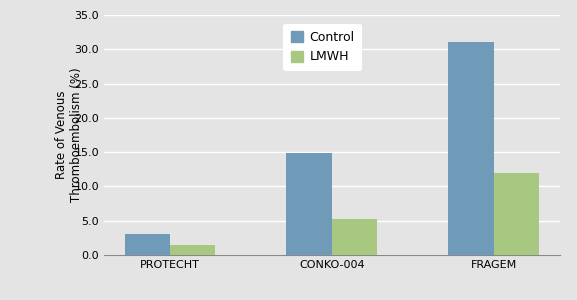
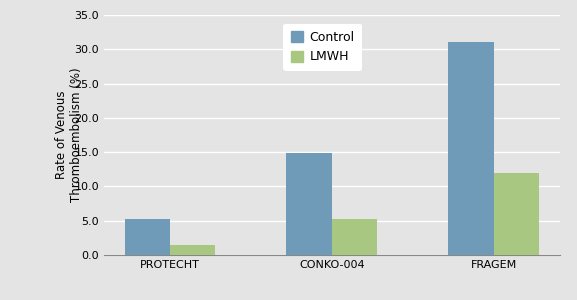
Control/PROTECHT: 3.0 -> 5.2
